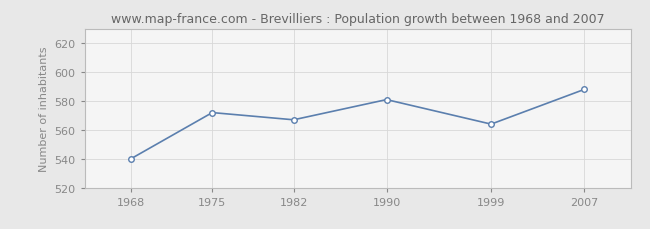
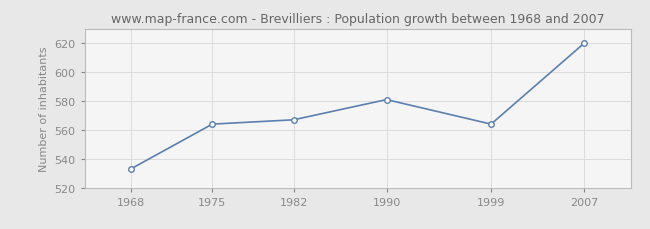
1968: 540 -> 533
1975: 572 -> 564
2007: 588 -> 620
